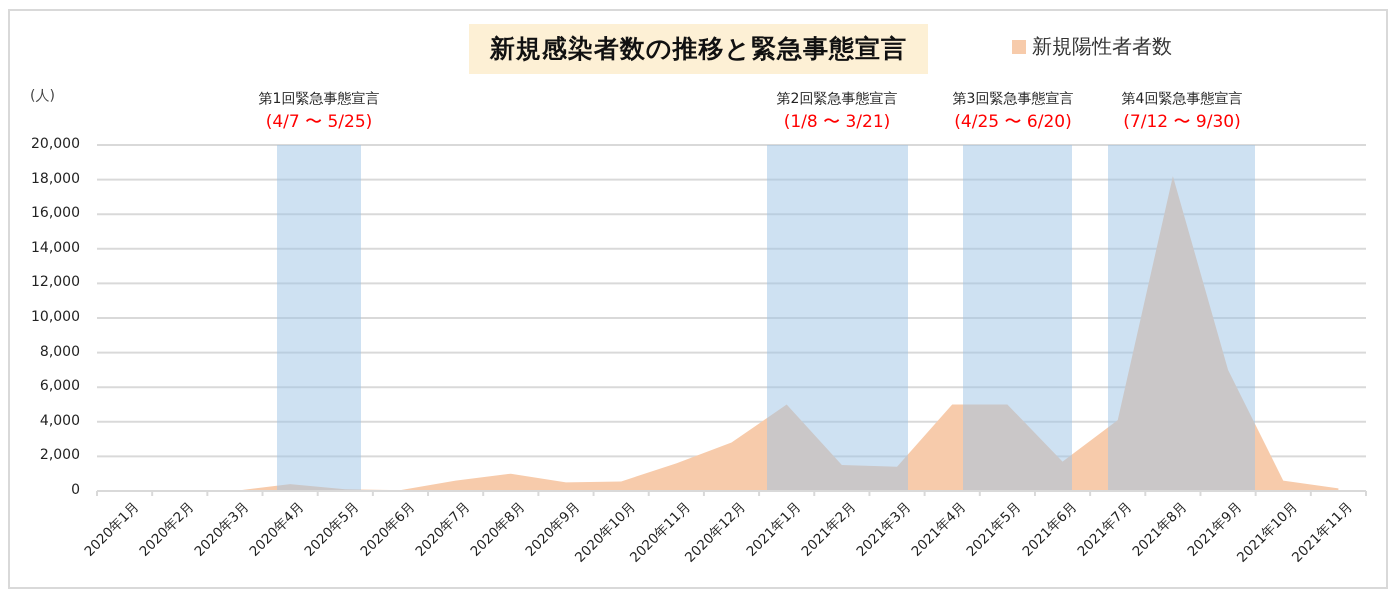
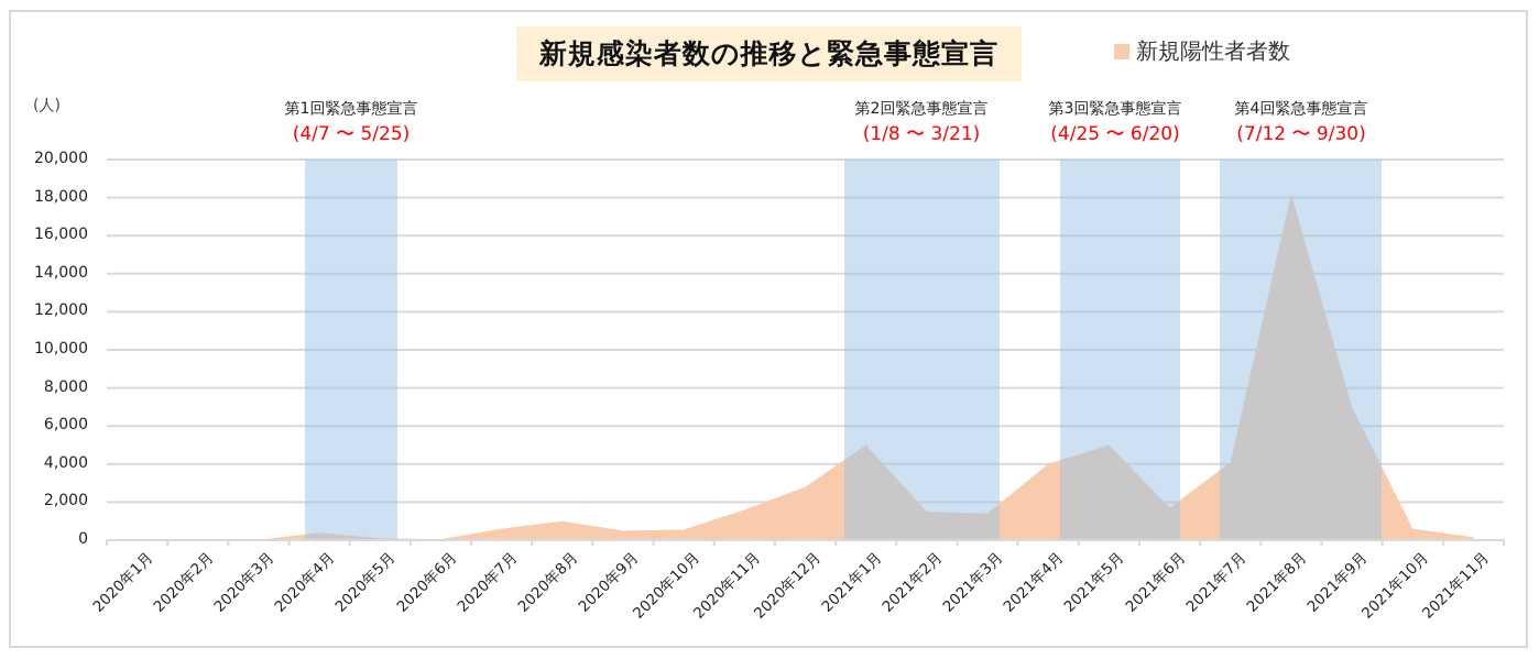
2021年4月: 5000 -> 4000
